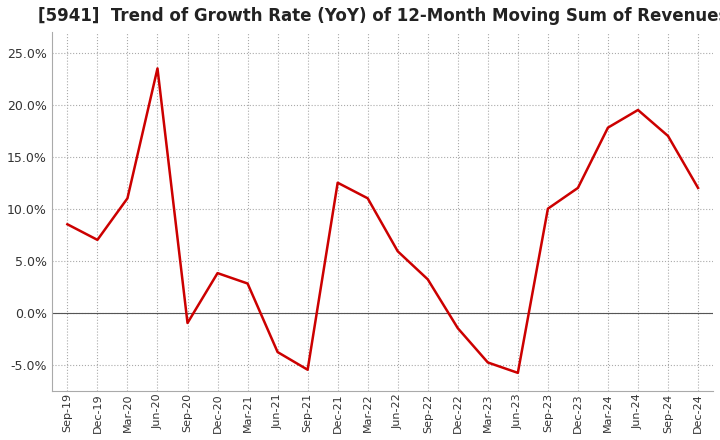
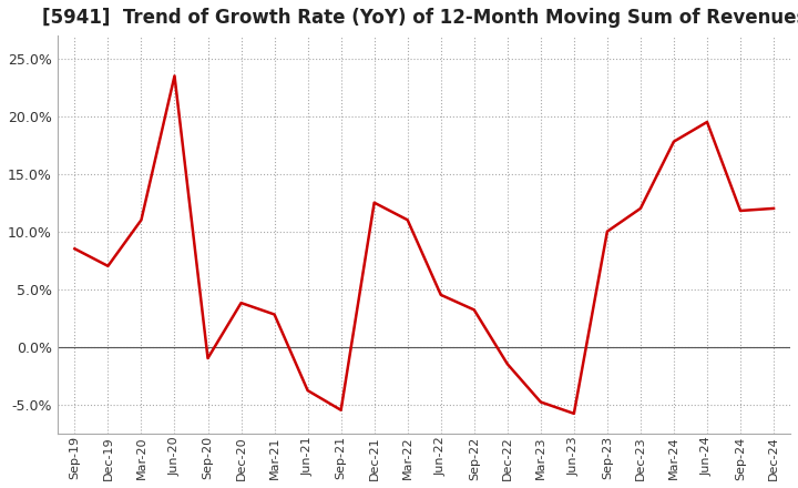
Jun-22: 5.9% -> 4.5%
Sep-24: 17.0% -> 11.8%
